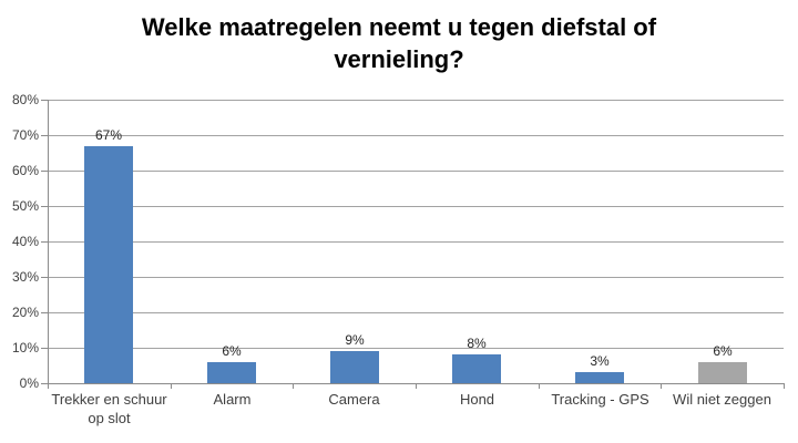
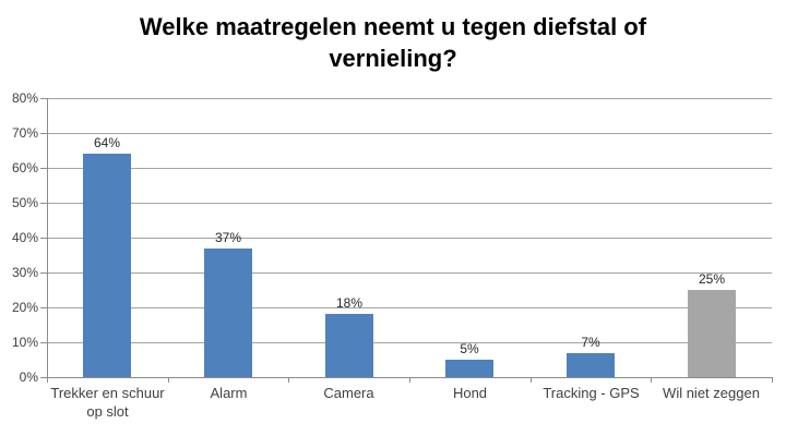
Trekker en schuur op slot: 67% -> 64%
Alarm: 6% -> 37%
Camera: 9% -> 18%
Hond: 8% -> 5%
Tracking - GPS: 3% -> 7%
Wil niet zeggen: 6% -> 25%
